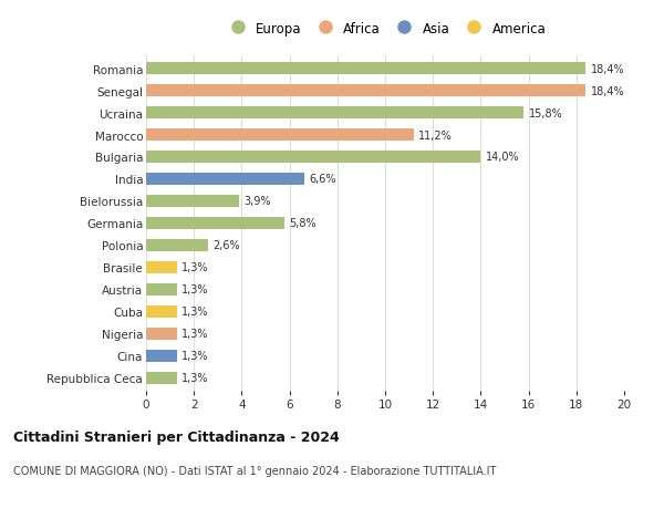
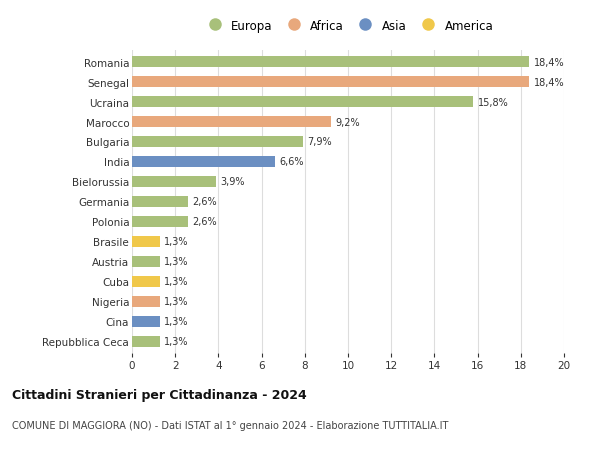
Marocco: 11,2% -> 9,2%
Bulgaria: 14,0% -> 7,9%
Germania: 5,8% -> 2,6%
